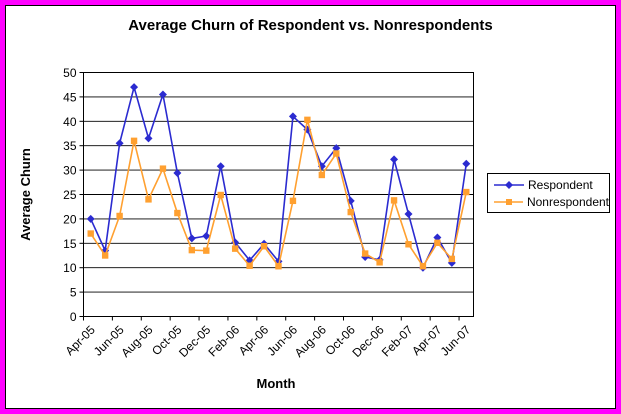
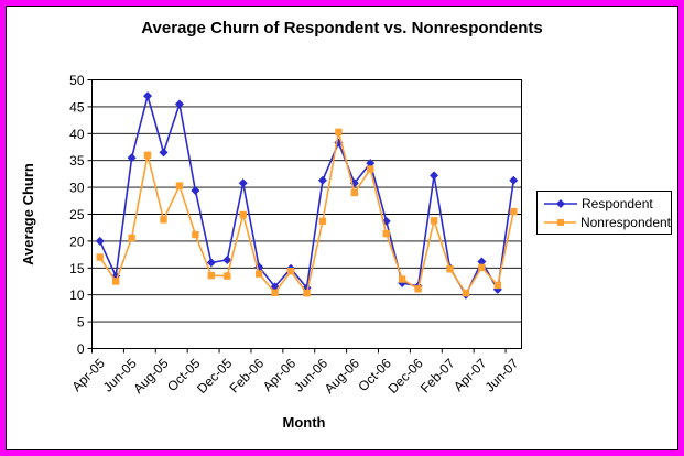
Respondent/Jun-06: 41 -> 31
Respondent/Feb-07: 21 -> 15
